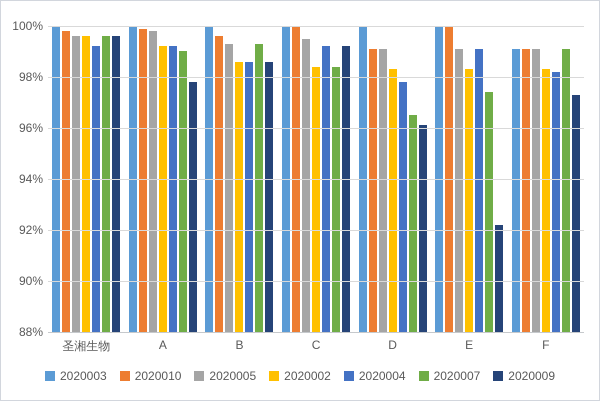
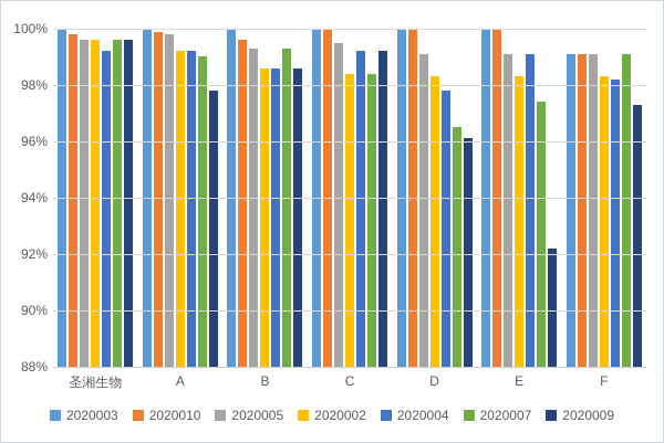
2020010/D: 99.1% -> 100.0%
